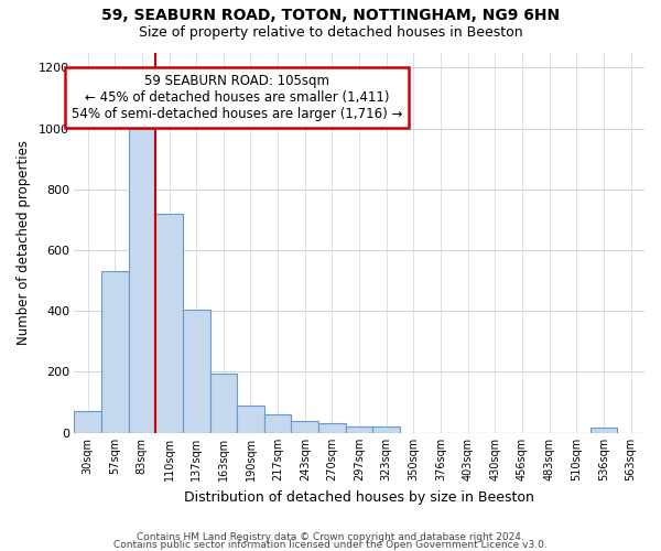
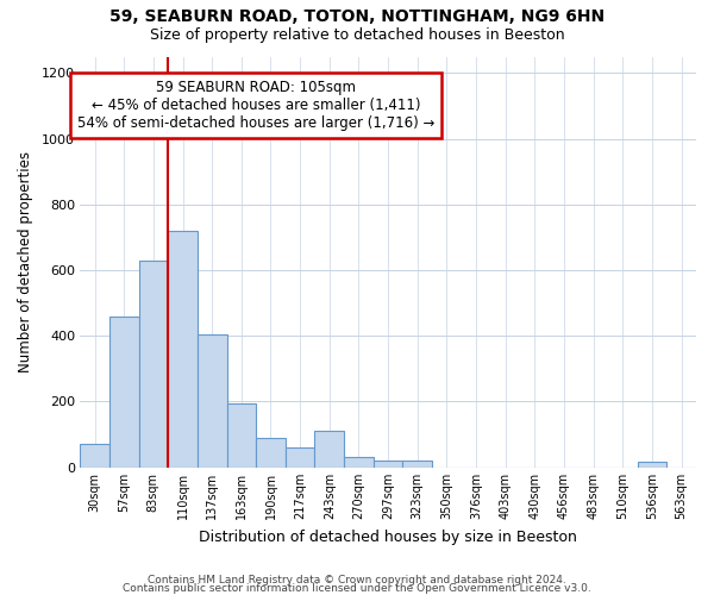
57sqm: 530 -> 460
83sqm: 1000 -> 630
243sqm: 40 -> 110
